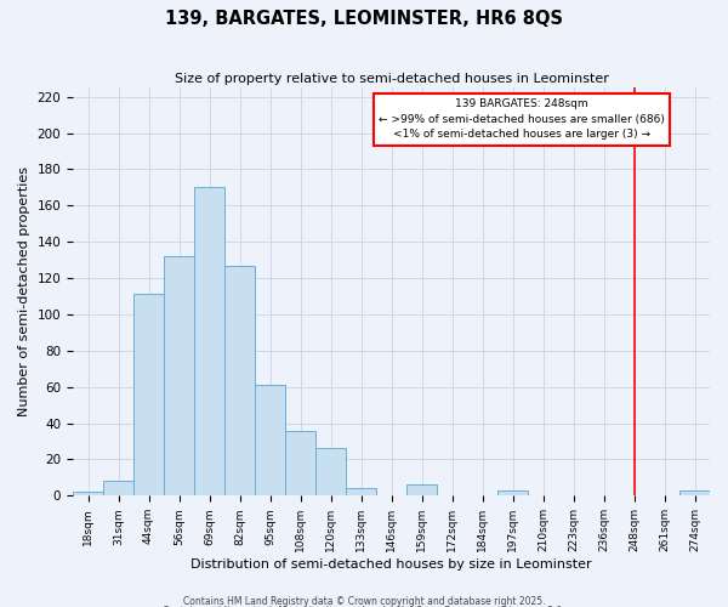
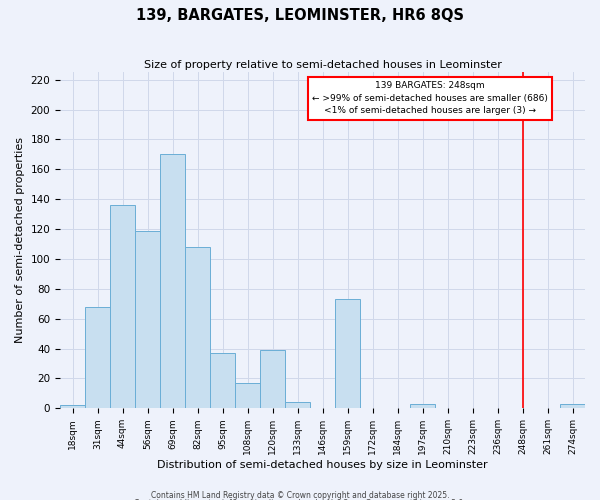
31sqm: 8 -> 68
44sqm: 111 -> 136
56sqm: 132 -> 119
82sqm: 127 -> 108
95sqm: 61 -> 37
108sqm: 36 -> 17
120sqm: 26 -> 39
159sqm: 6 -> 73
